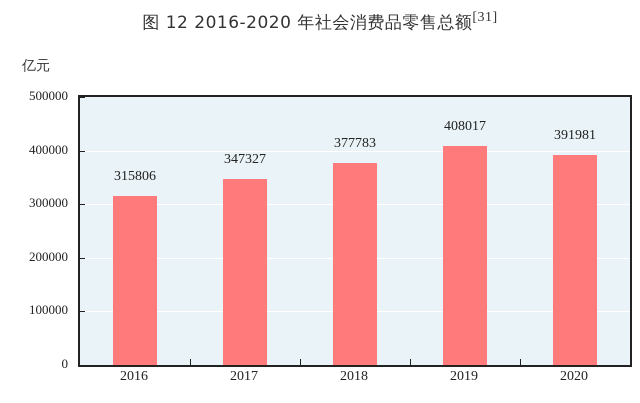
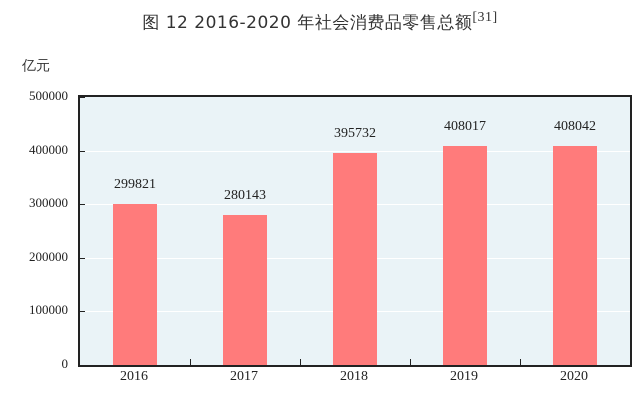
2016: 315806 -> 299821
2017: 347327 -> 280143
2018: 377783 -> 395732
2020: 391981 -> 408042
